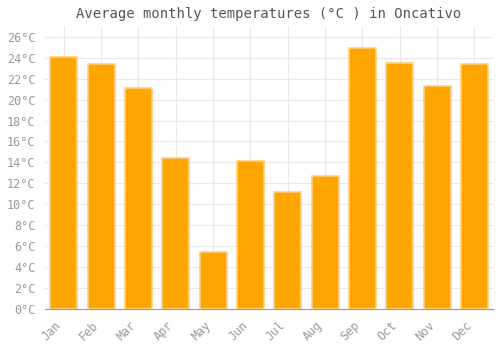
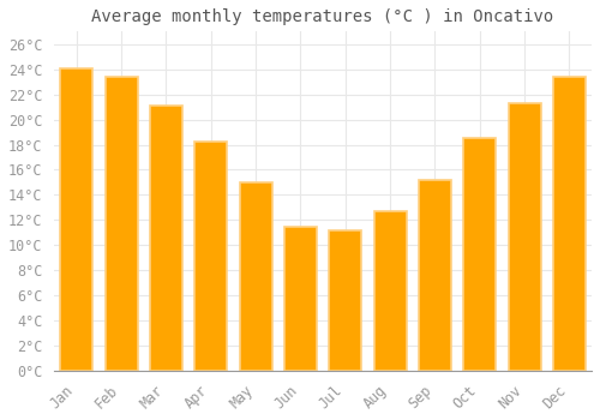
Apr: 14.4°C -> 18.2°C
May: 5.4°C -> 15.0°C
Jun: 14.1°C -> 11.5°C
Sep: 24.9°C -> 15.2°C
Oct: 23.5°C -> 18.5°C
